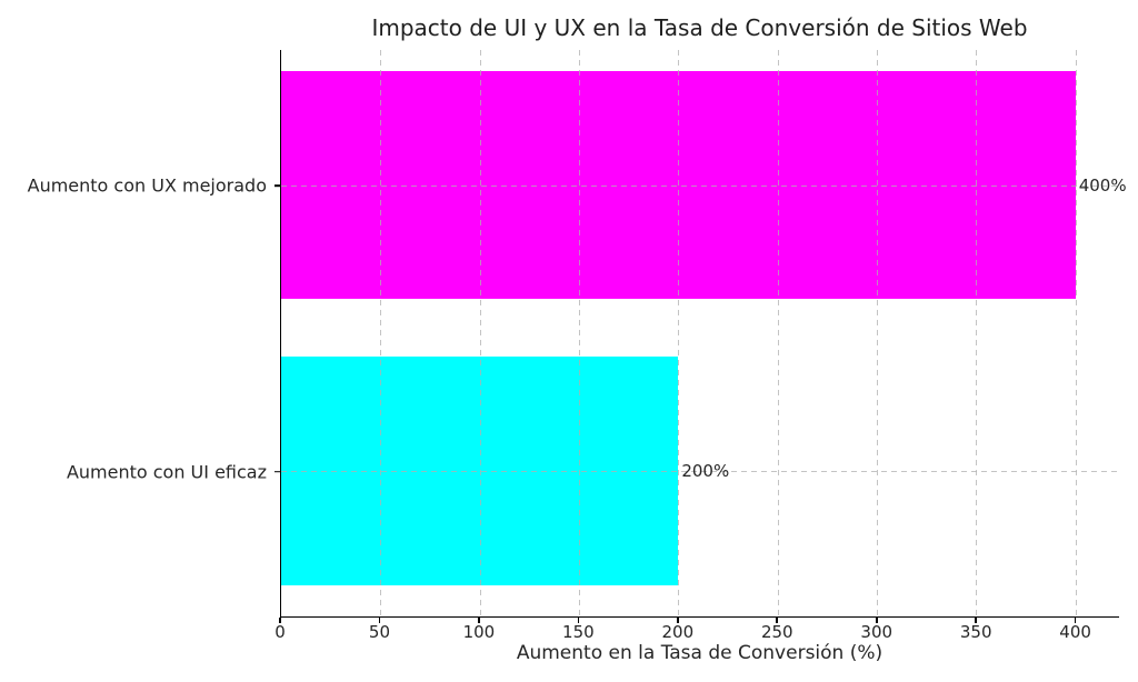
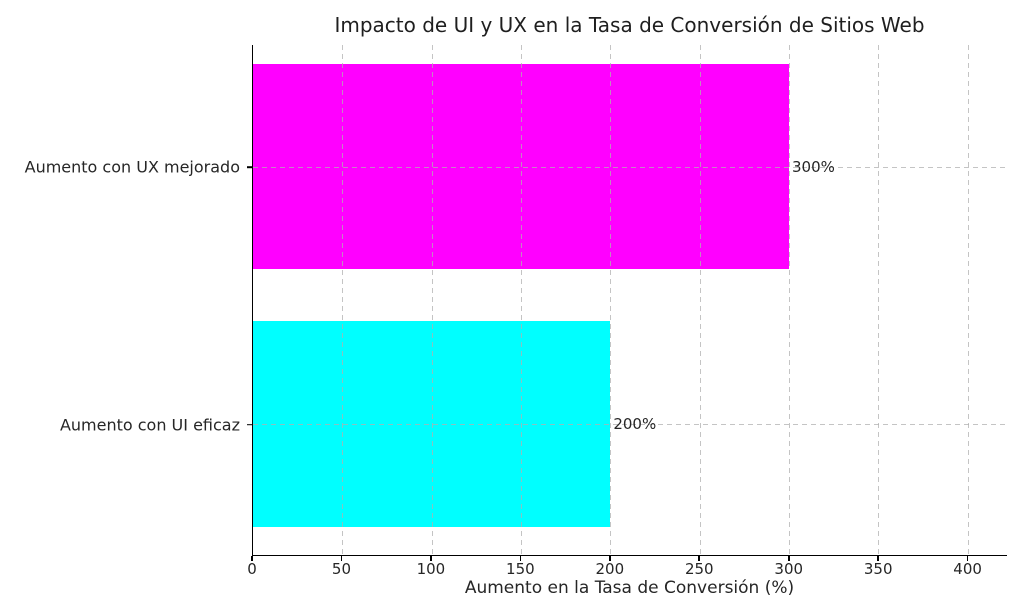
Aumento con UX mejorado: 400% -> 300%
